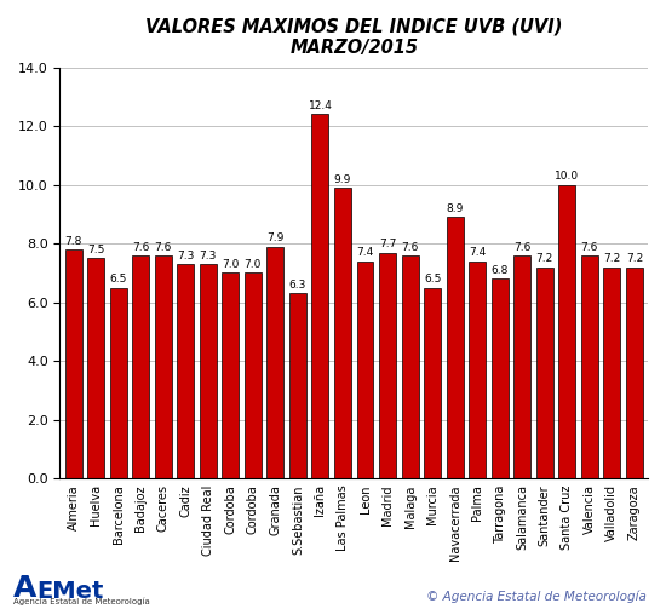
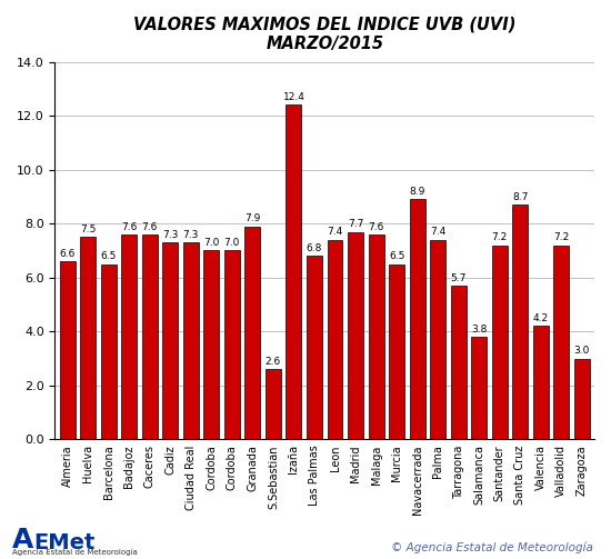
Almeria: 7.8 -> 6.6
S.Sebastian: 6.3 -> 2.6
Las Palmas: 9.9 -> 6.8
Tarragona: 6.8 -> 5.7
Salamanca: 7.6 -> 3.8
Santa Cruz: 10.0 -> 8.7
Valencia: 7.6 -> 4.2
Zaragoza: 7.2 -> 3.0
